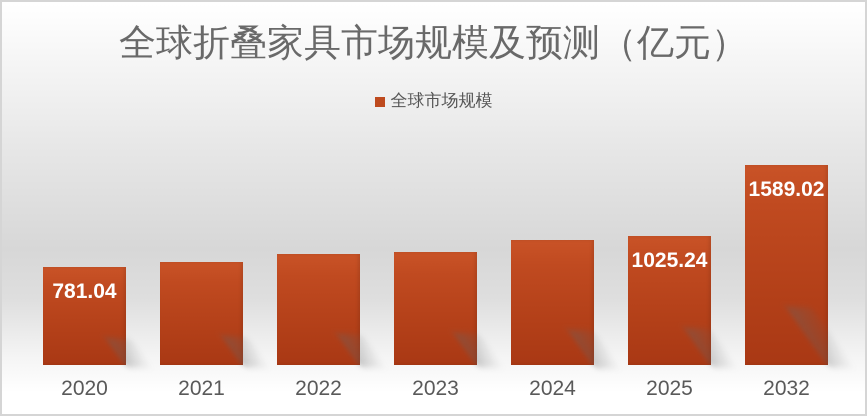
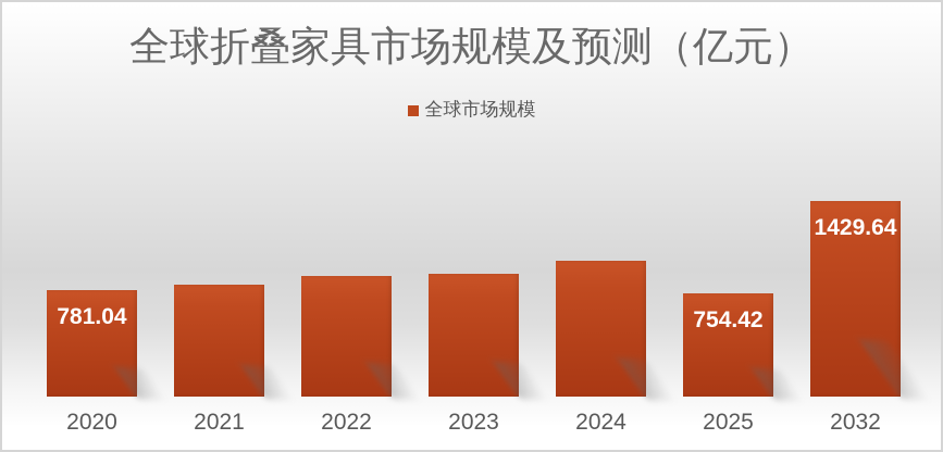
2025: 1025.24 -> 754.42
2032: 1589.02 -> 1429.64
